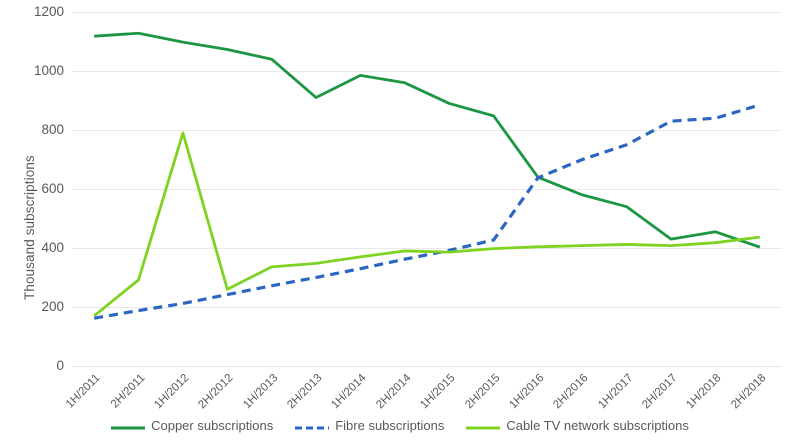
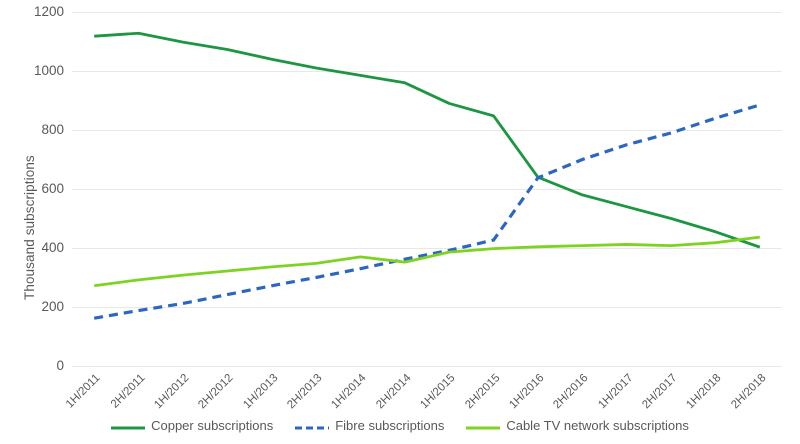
Cable TV network subscriptions/1H/2011: 170 -> 270
Cable TV network subscriptions/1H/2012: 790 -> 310
Cable TV network subscriptions/2H/2012: 260 -> 320
Copper subscriptions/2H/2013: 910 -> 1010
Cable TV network subscriptions/2H/2014: 390 -> 350
Copper subscriptions/2H/2017: 430 -> 500
Fibre subscriptions/2H/2017: 830 -> 790
